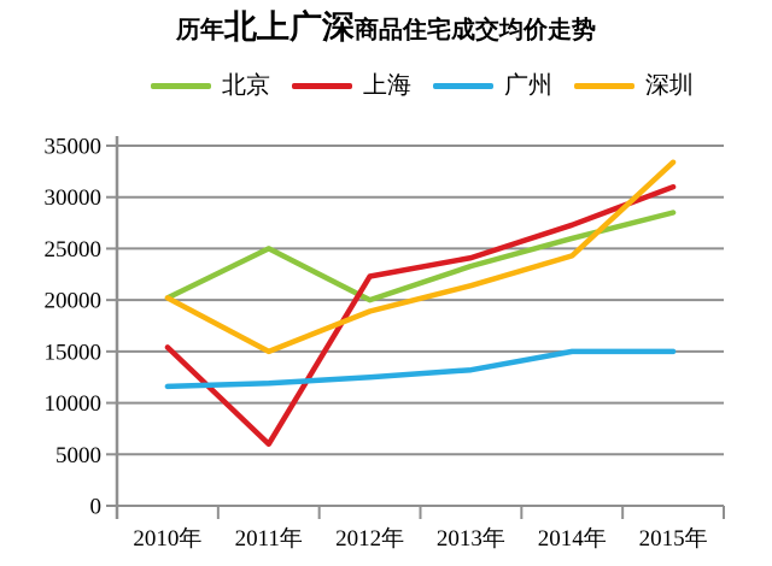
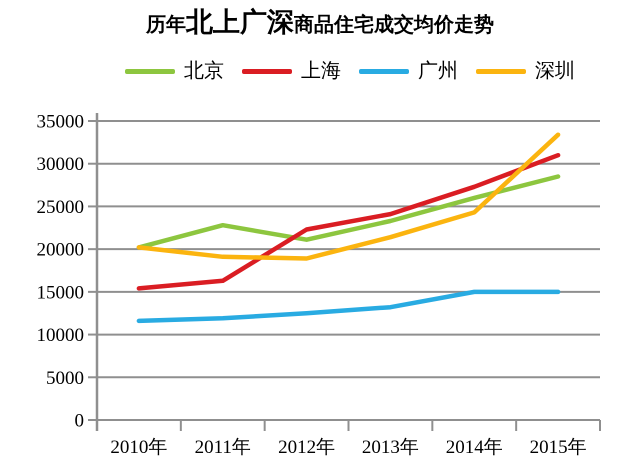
北京/2011年: 25000 -> 23000
上海/2011年: 6000 -> 16000
深圳/2011年: 15000 -> 19000
北京/2012年: 20000 -> 21000
